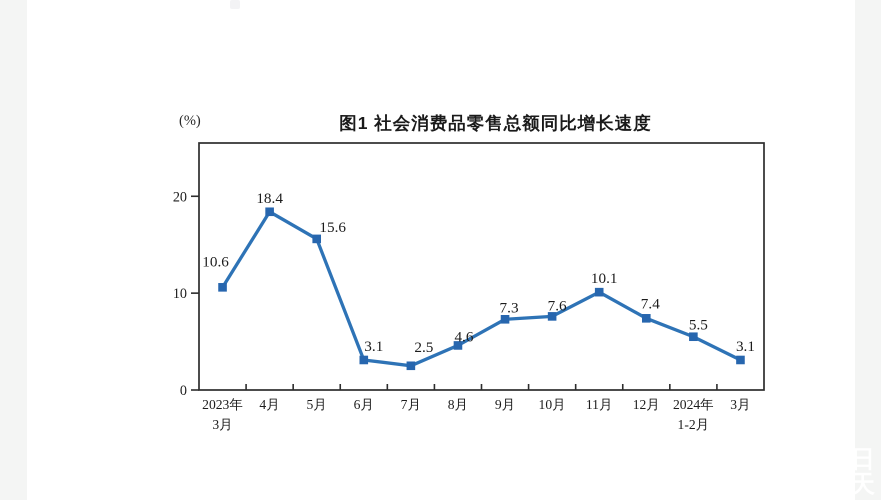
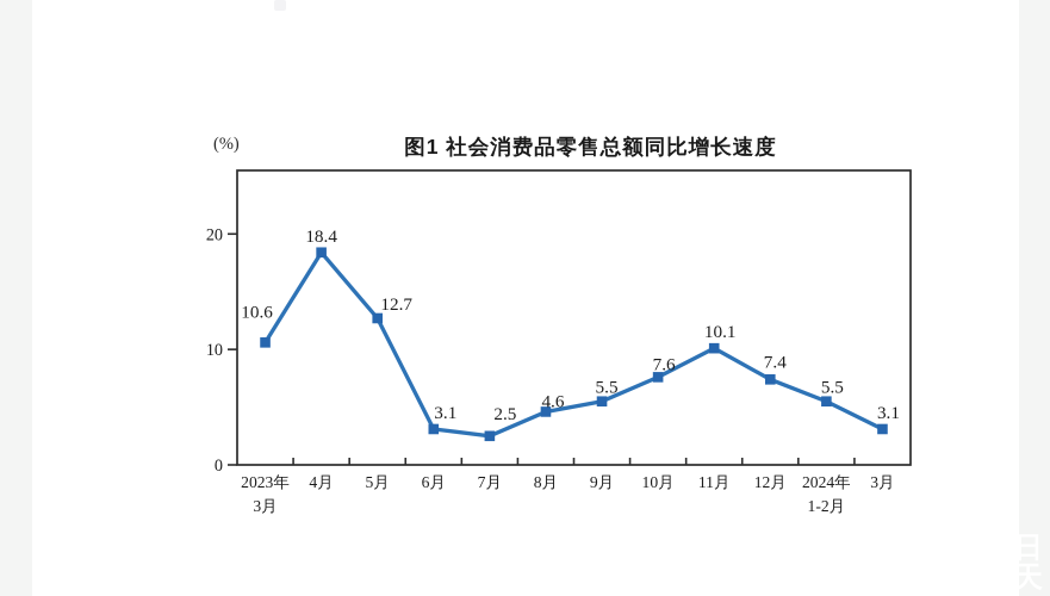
5月: 15.6 -> 12.7
9月: 7.3 -> 5.5
